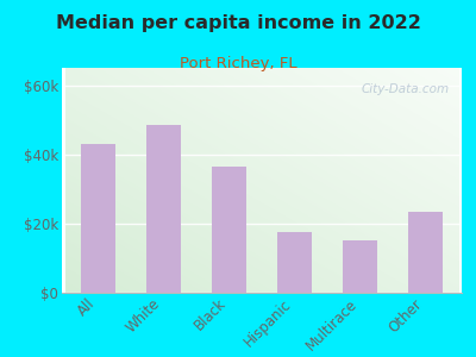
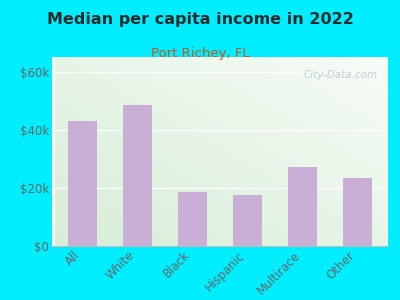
Black: $36.5k -> $18.5k
Multirace: $15.0k -> $27.0k
